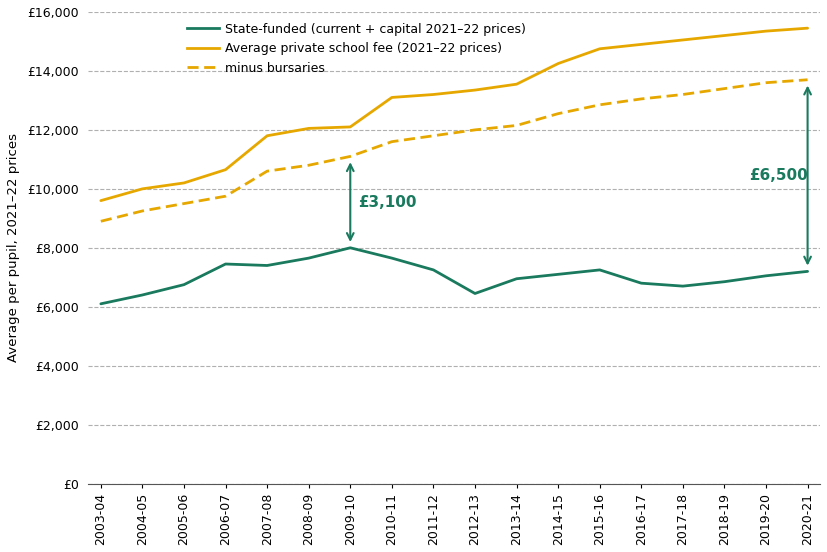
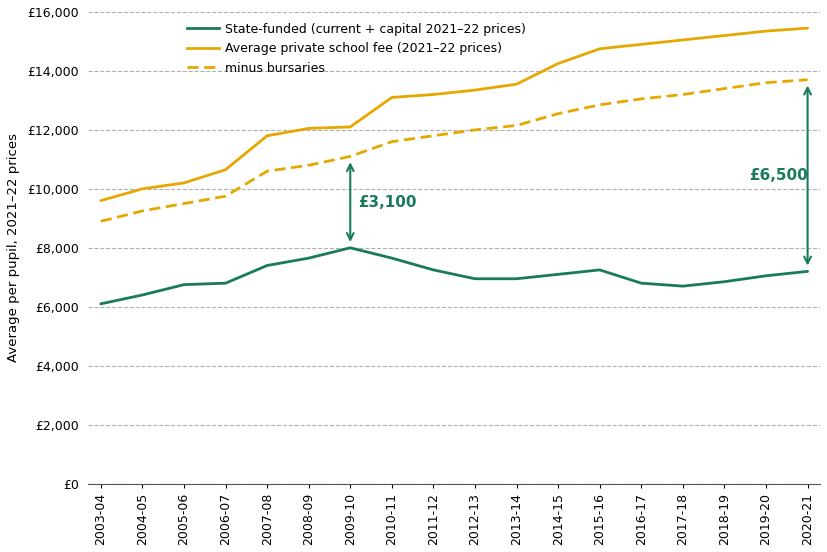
State-funded (current + capital 2021–22 prices)/2006-07: £7,450 -> £6,800
State-funded (current + capital 2021–22 prices)/2012-13: £6,450 -> £6,950
